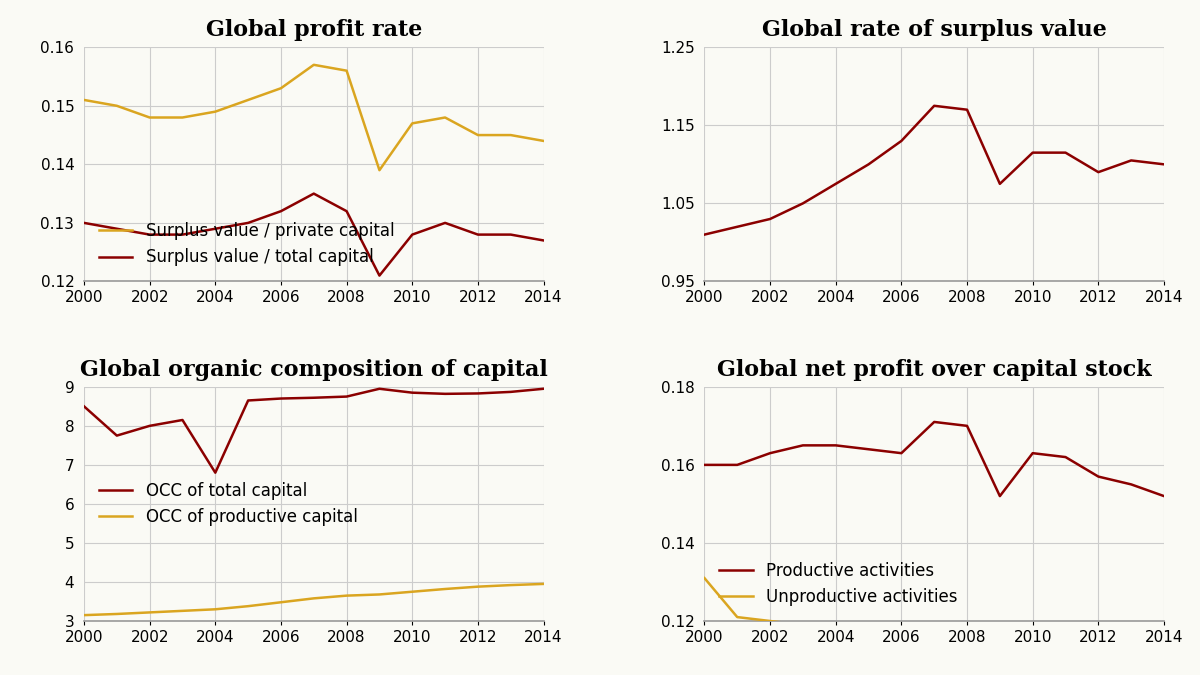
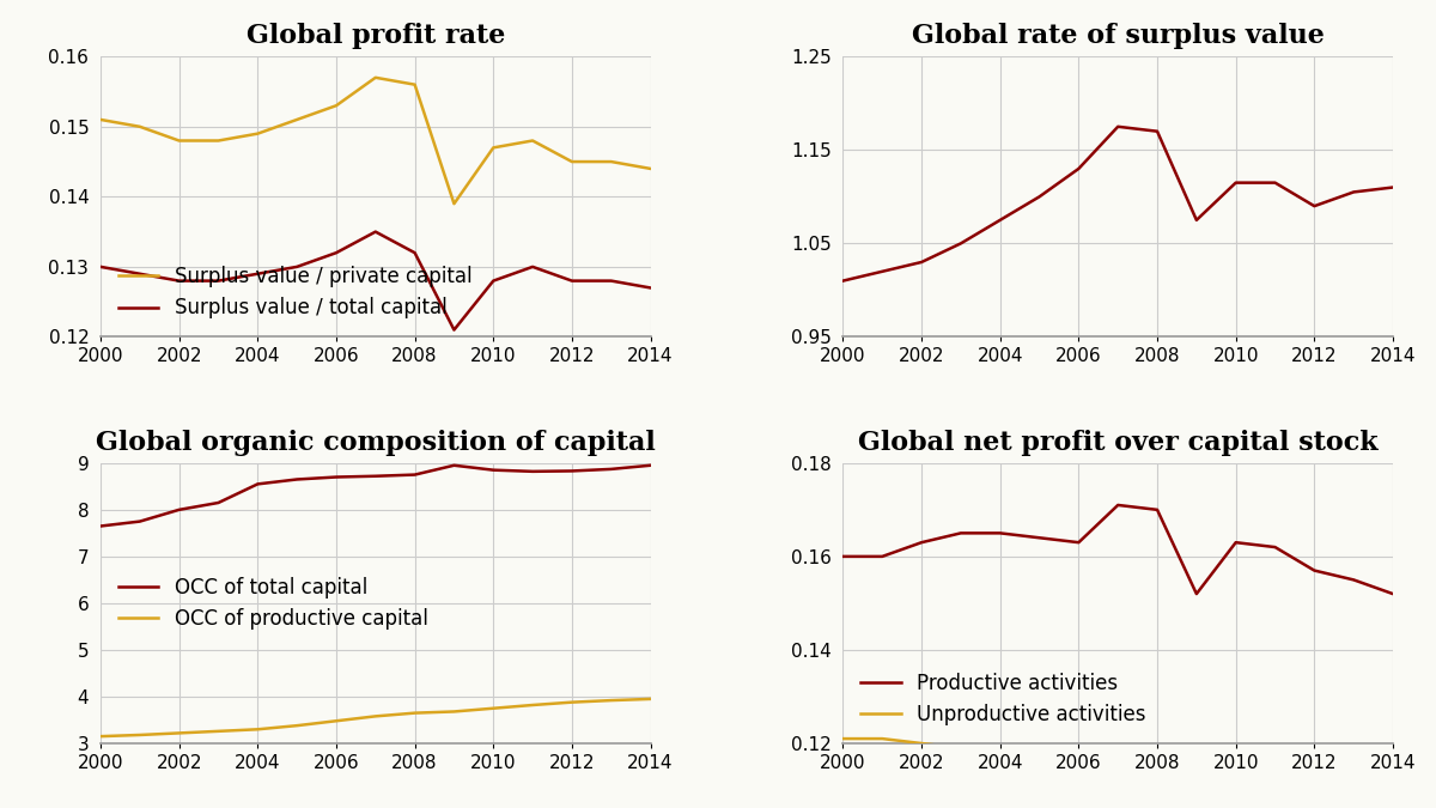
Global rate of surplus value/2014: 1.100 -> 1.110
Global organic composition of capital/OCC of total capital/2000: 8.50 -> 7.65
Global organic composition of capital/OCC of total capital/2004: 6.80 -> 8.55
Global net profit over capital stock/Unproductive activities/2000: 0.131 -> 0.121
